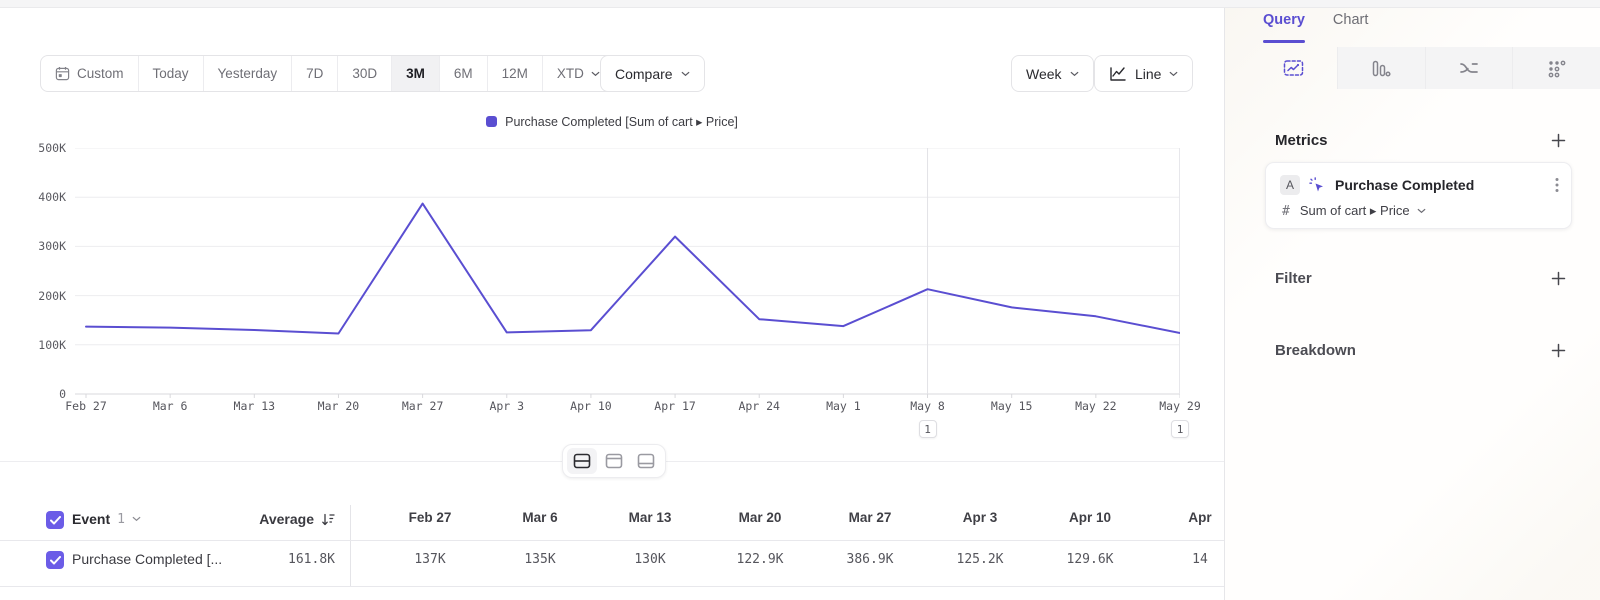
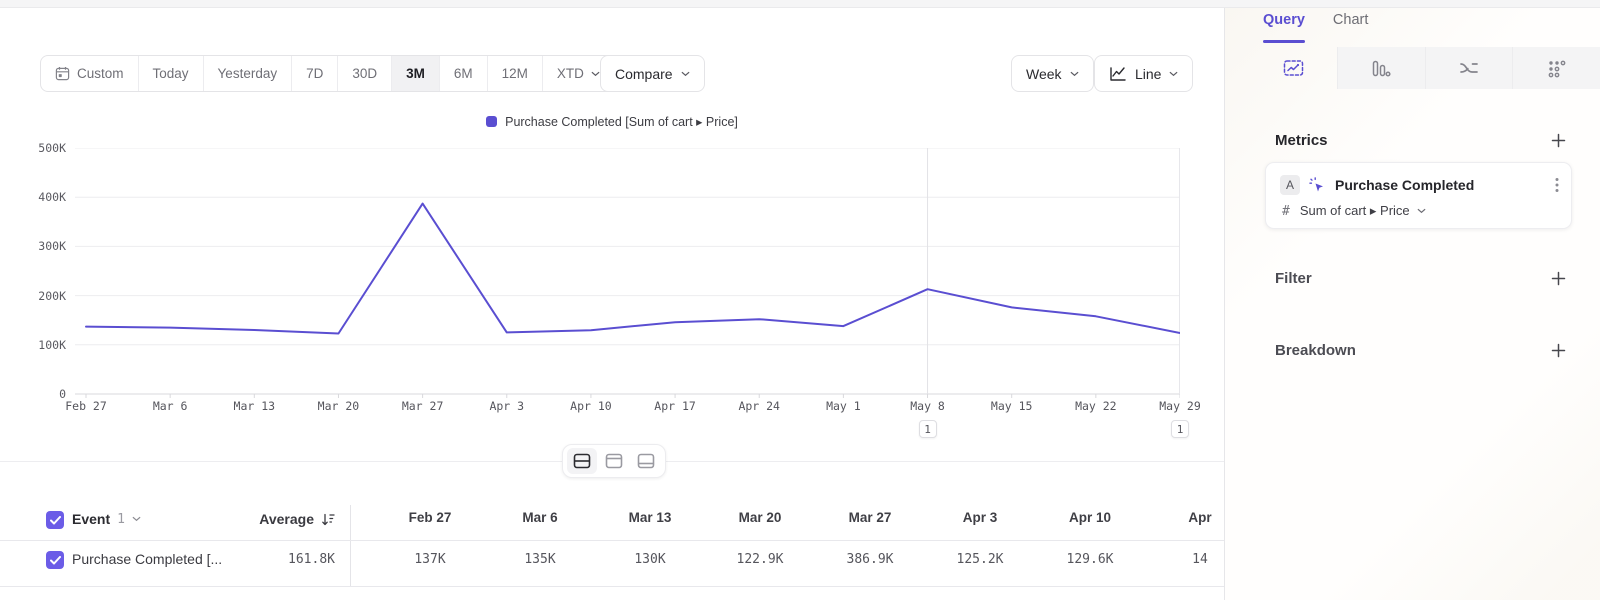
Apr 17: 320K -> 150K
